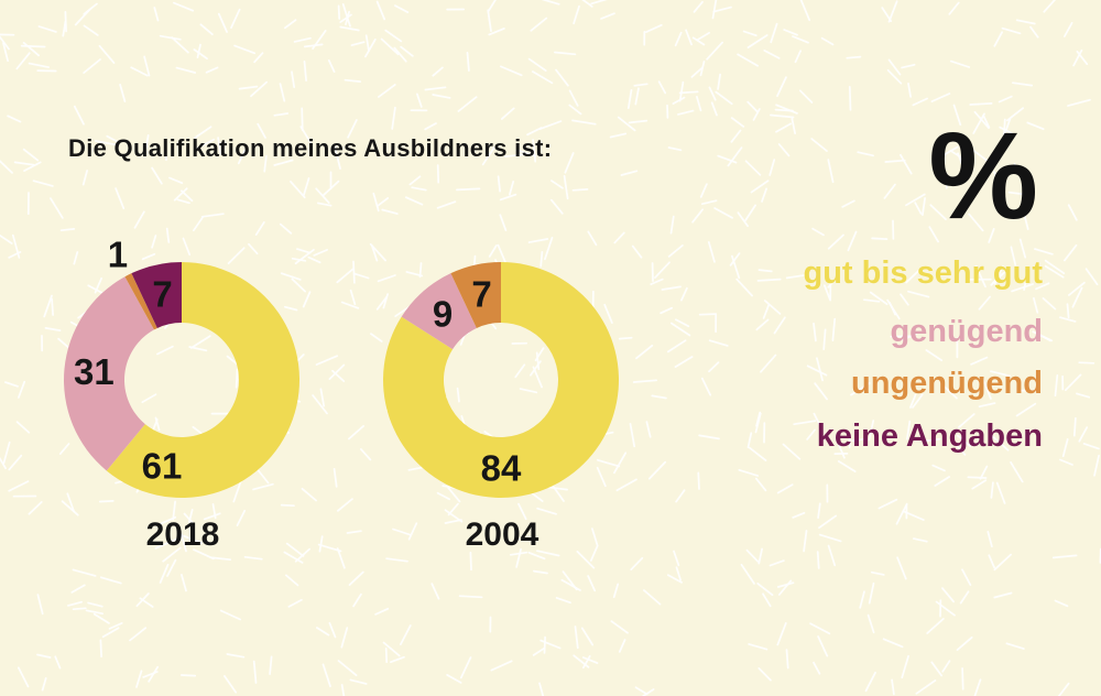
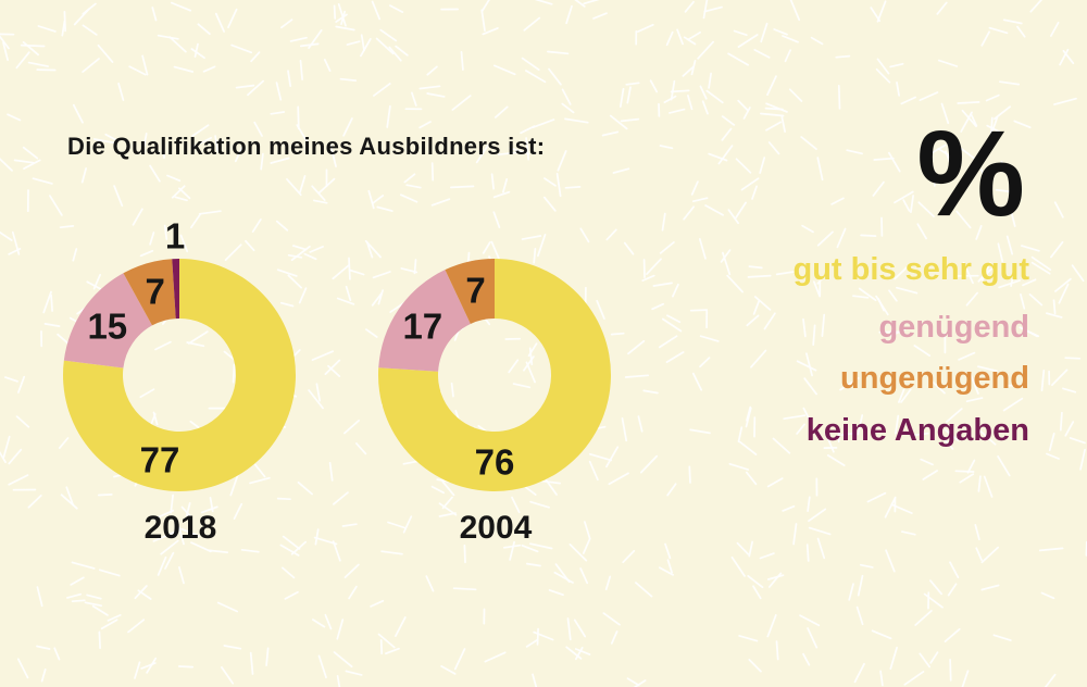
2018/gut bis sehr gut: 61 -> 77
2018/genügend: 31 -> 15
2018/ungenügend: 1 -> 7
2018/keine Angaben: 7 -> 1
2004/gut bis sehr gut: 84 -> 76
2004/genügend: 9 -> 17
